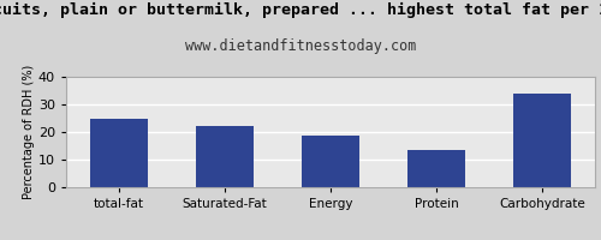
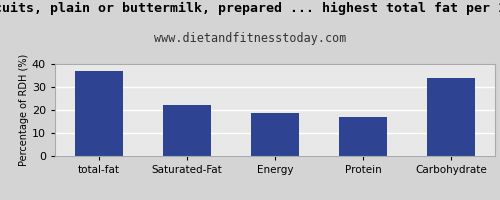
total-fat: 25.0 -> 37.0
Protein: 13.5 -> 17.0
